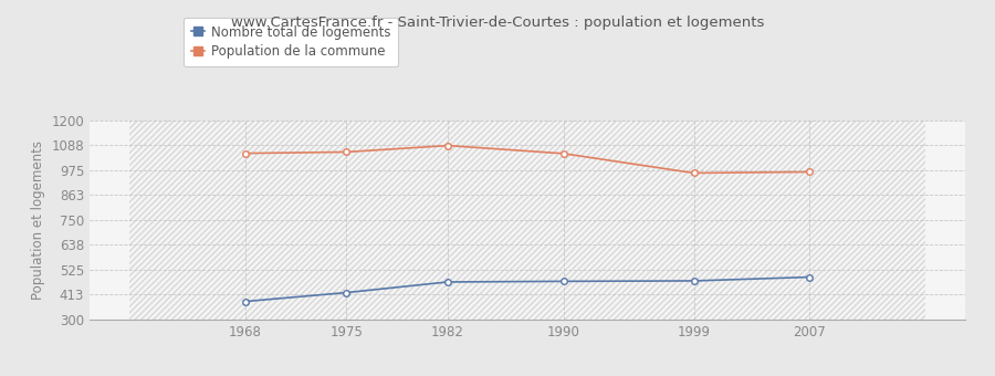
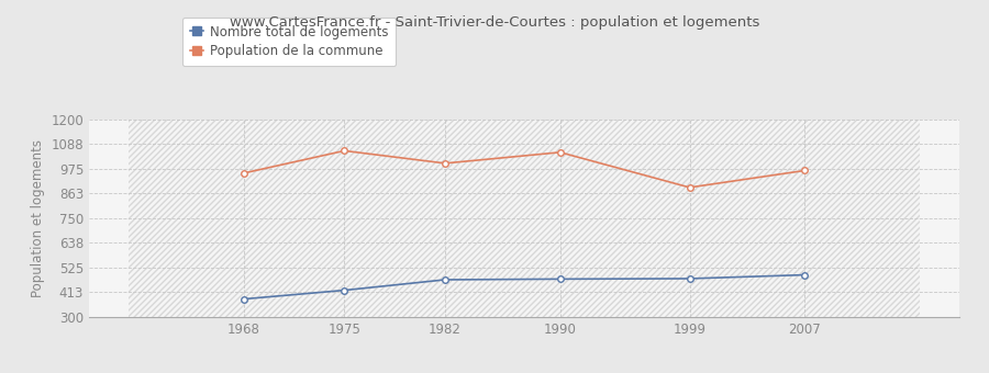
Population de la commune/1968: 1051 -> 955
Population de la commune/1982: 1086 -> 1000
Population de la commune/1999: 962 -> 890
